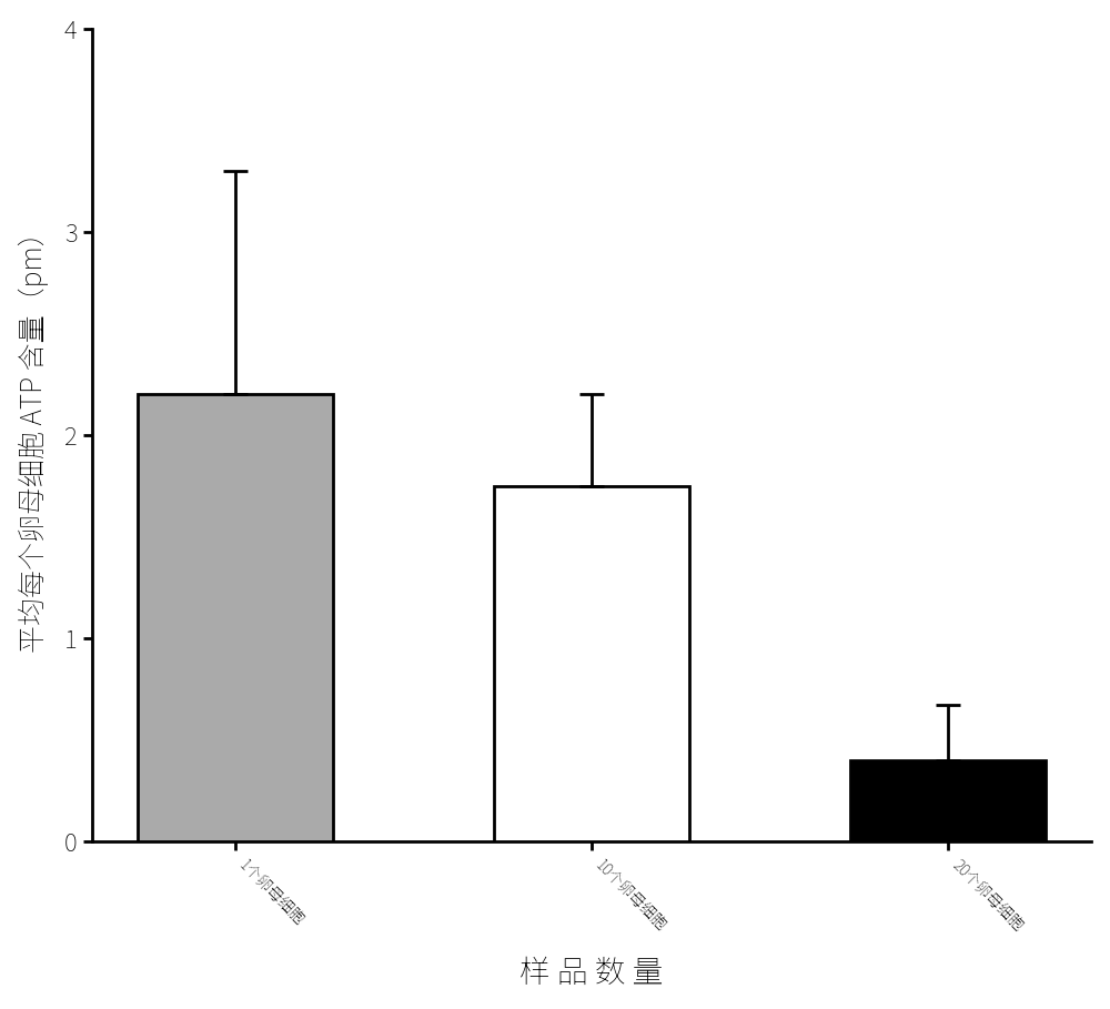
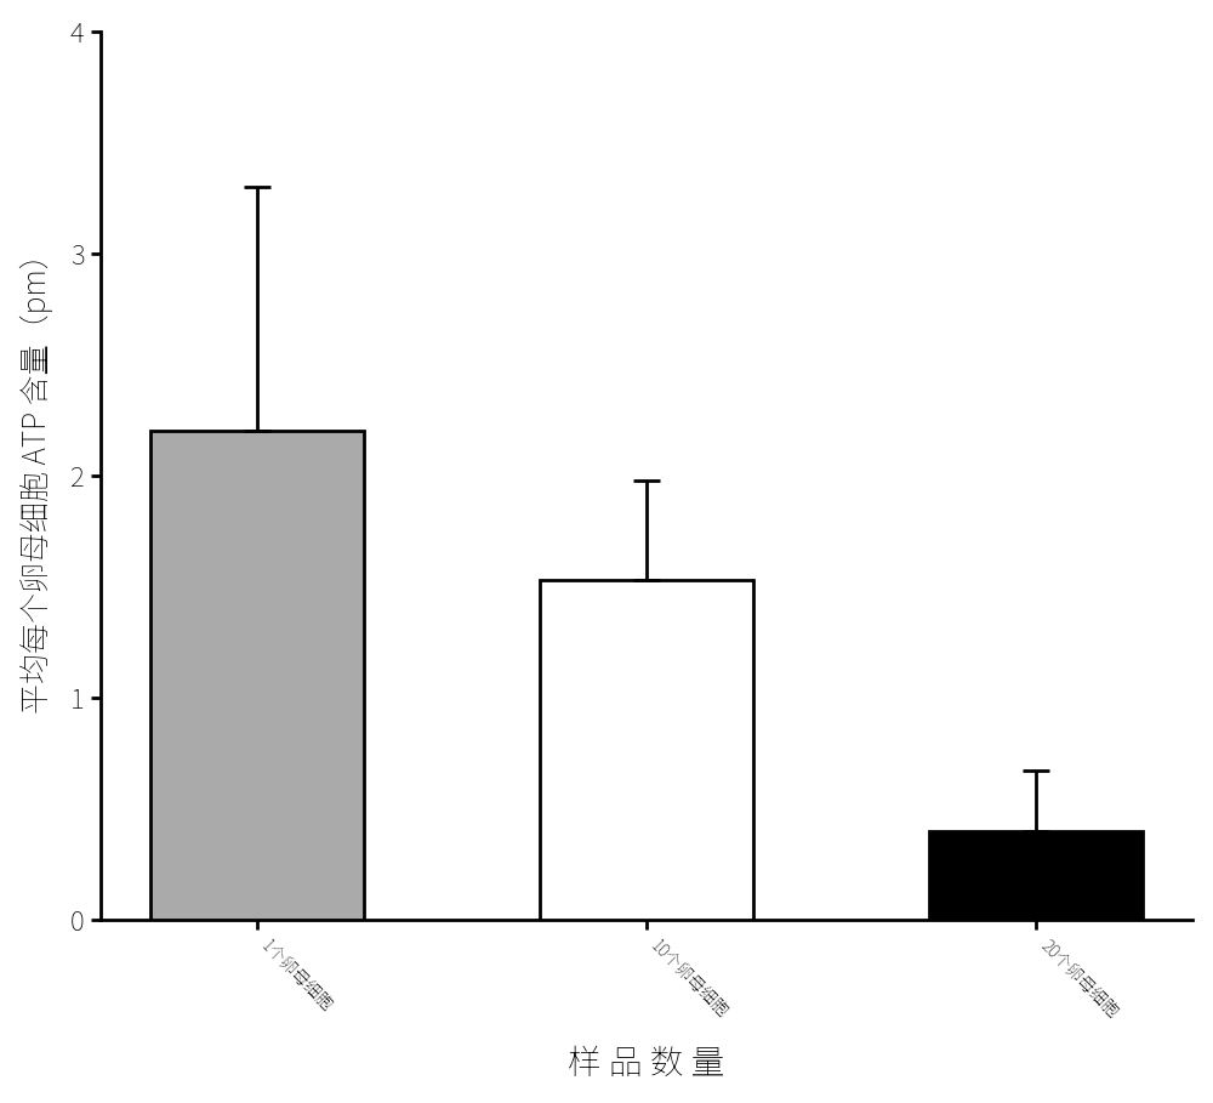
10个卵母细胞: 1.75 -> 1.53
